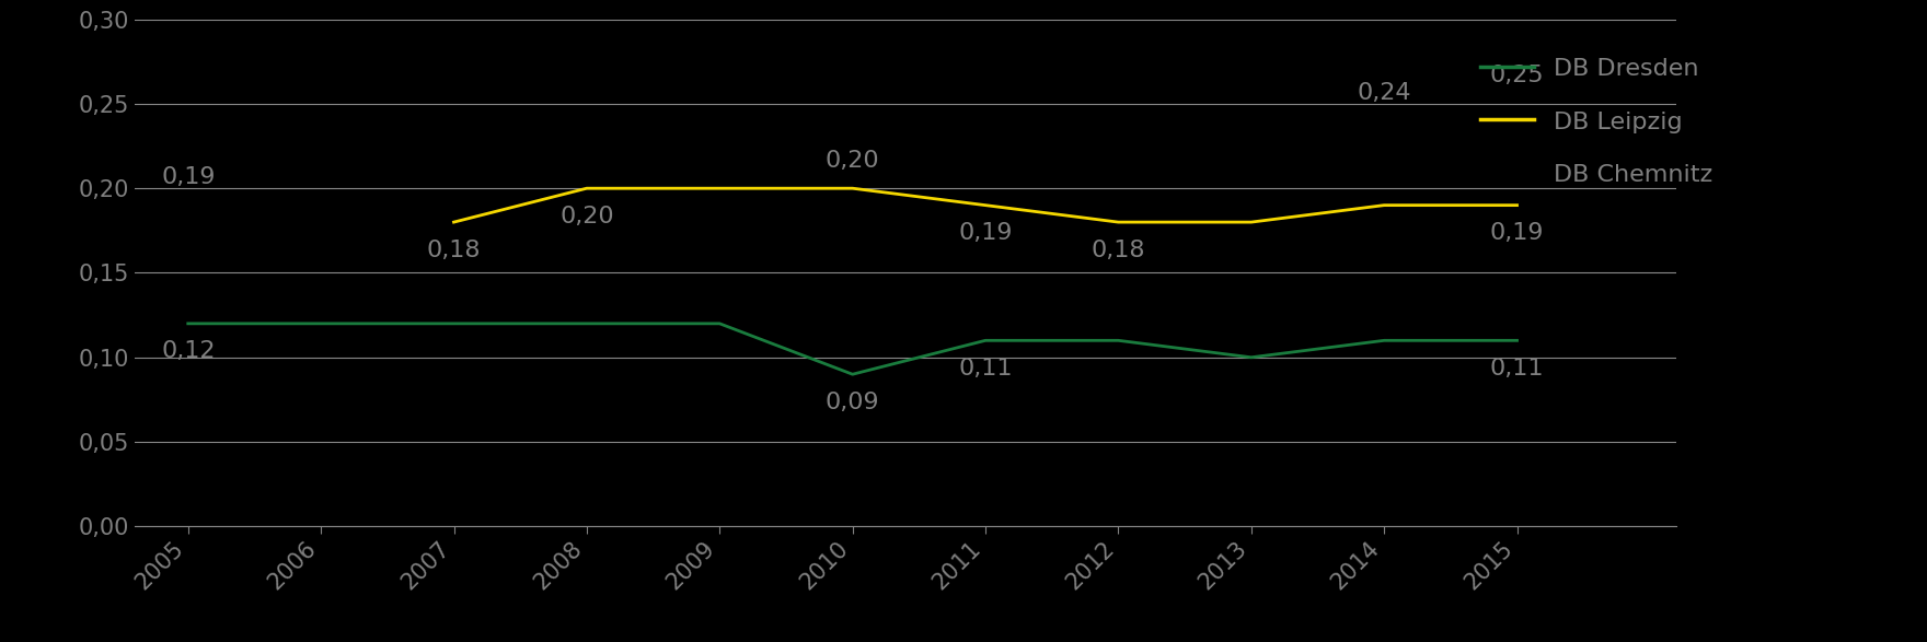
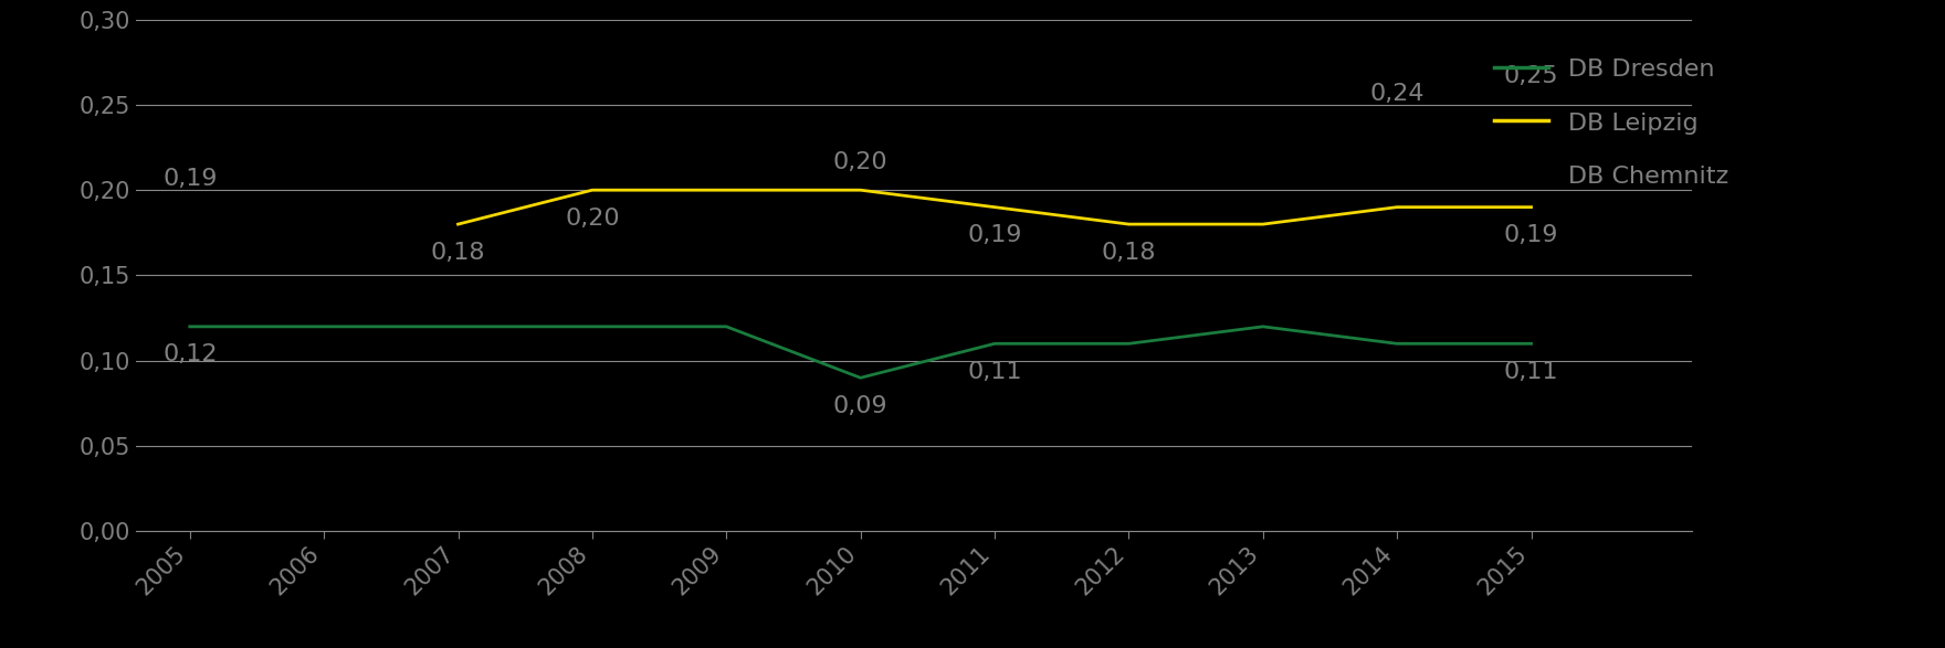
DB Dresden/2013: 0,10 -> 0,12
